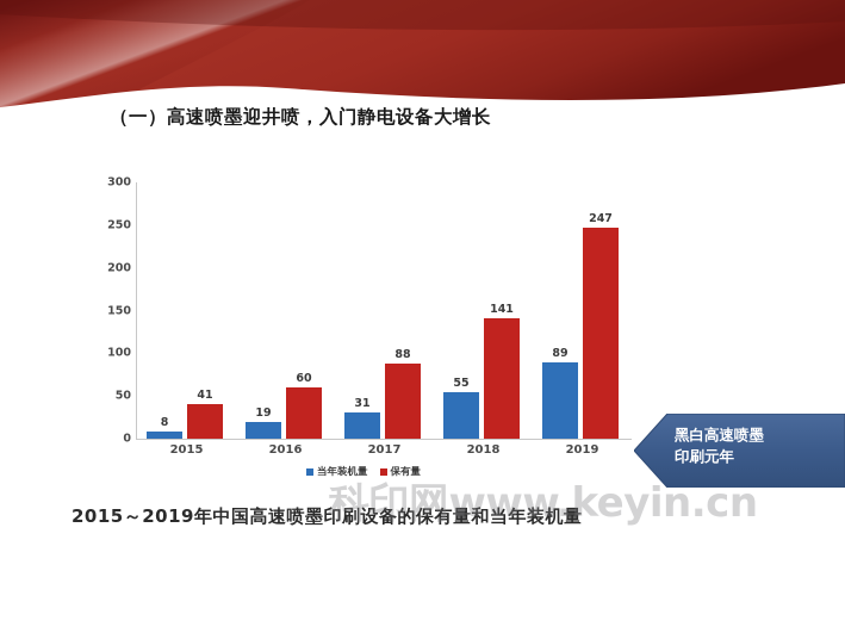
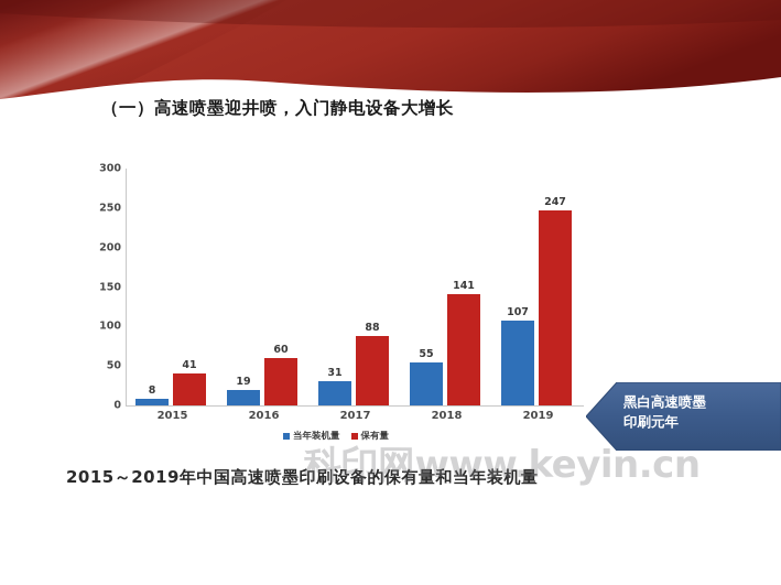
当年装机量/2019: 89 -> 107
